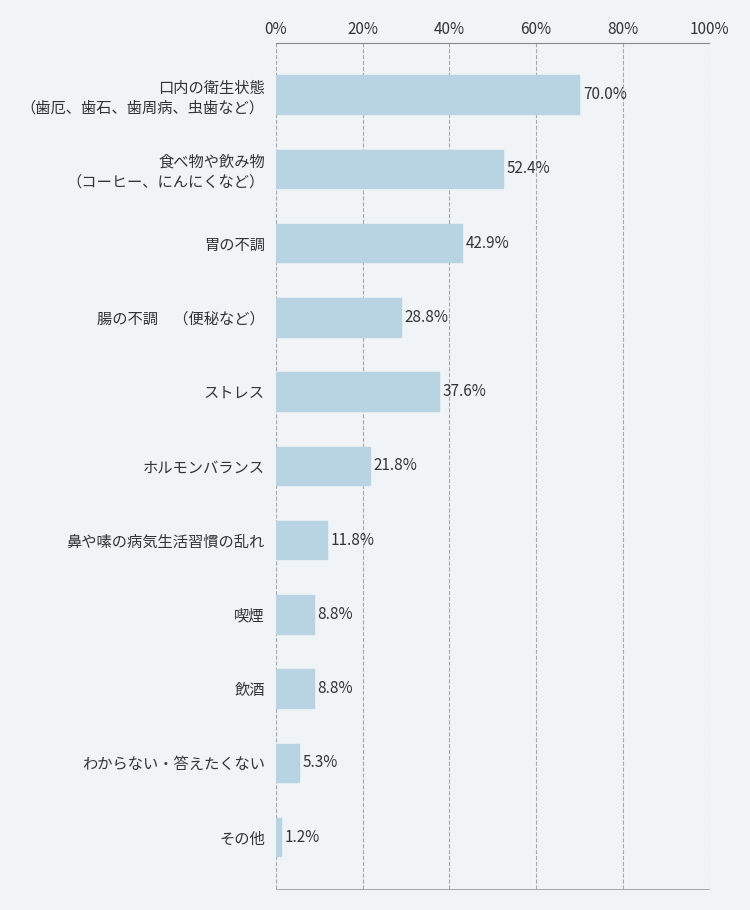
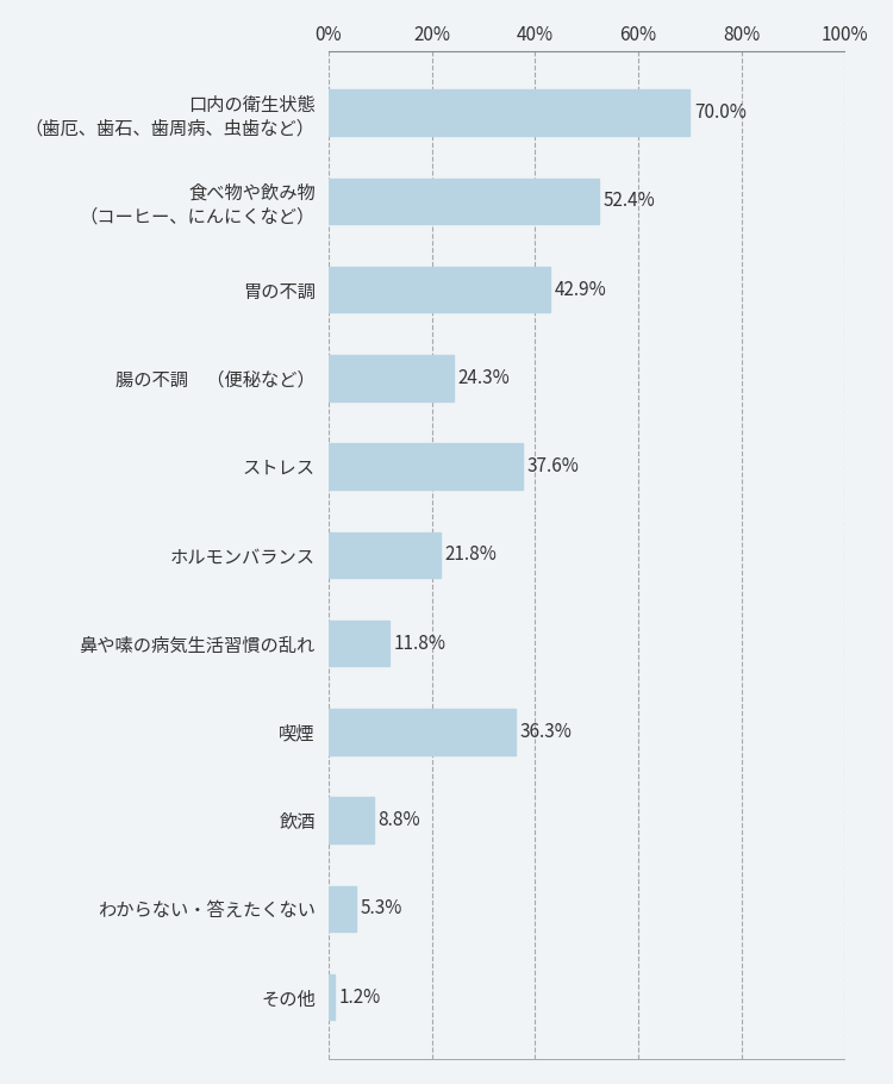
腸の不調 （便秘など）: 28.8% -> 24.3%
喫煙: 8.8% -> 36.3%
